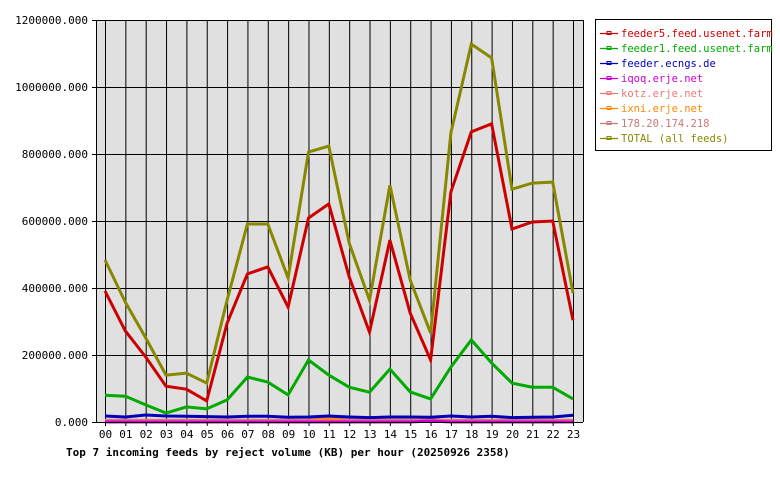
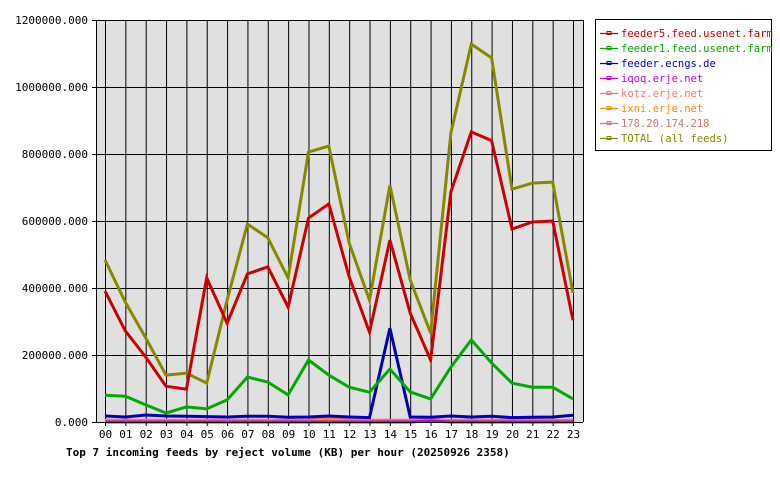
feeder5.feed.usenet.farm/05: 60000 -> 430000
TOTAL (all feeds)/08: 590000 -> 550000
feeder.ecngs.de/14: 20000 -> 280000
feeder5.feed.usenet.farm/19: 890000 -> 840000
